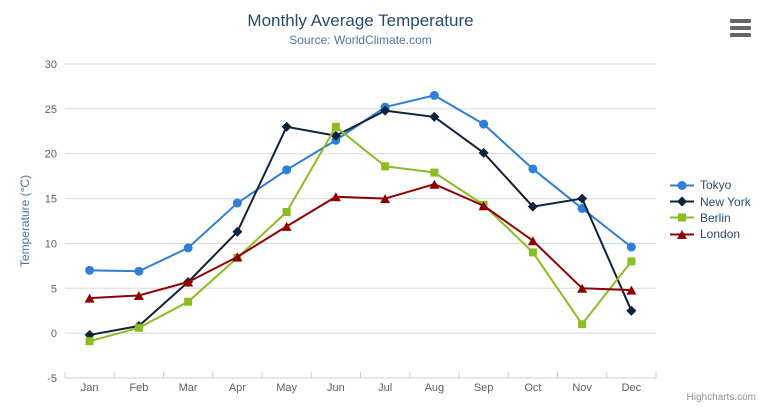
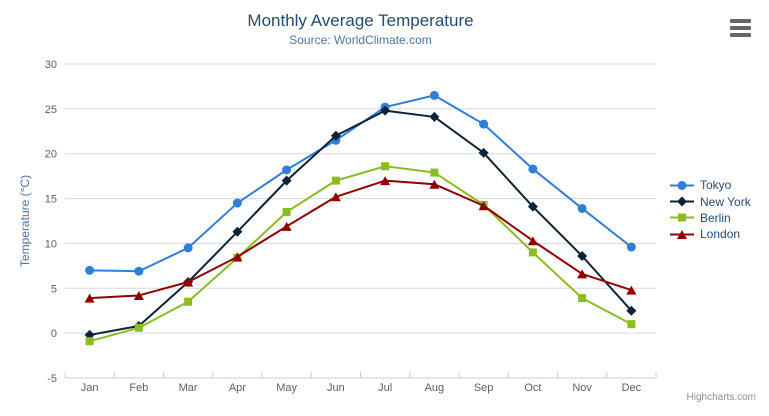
New York/May: 23 -> 17
Berlin/Jun: 23 -> 17
London/Jul: 15 -> 17
New York/Nov: 15 -> 9
Berlin/Nov: 1 -> 4
London/Nov: 5 -> 7
Berlin/Dec: 8 -> 1
